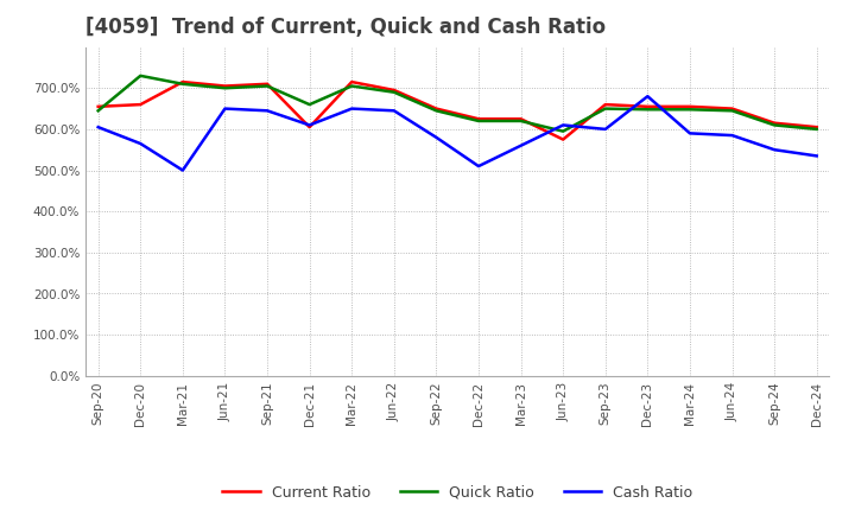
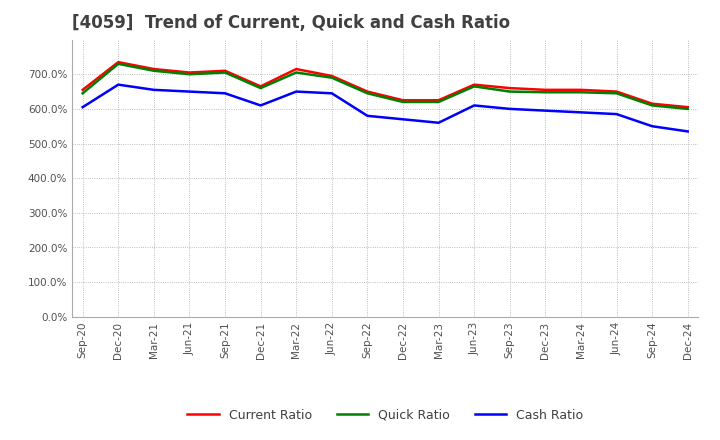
Current Ratio/Dec-20: 660% -> 735%
Cash Ratio/Dec-20: 565% -> 670%
Cash Ratio/Mar-21: 500% -> 655%
Current Ratio/Dec-21: 605% -> 665%
Cash Ratio/Dec-22: 510% -> 570%
Current Ratio/Jun-23: 575% -> 670%
Quick Ratio/Jun-23: 595% -> 665%
Cash Ratio/Dec-23: 680% -> 595%
